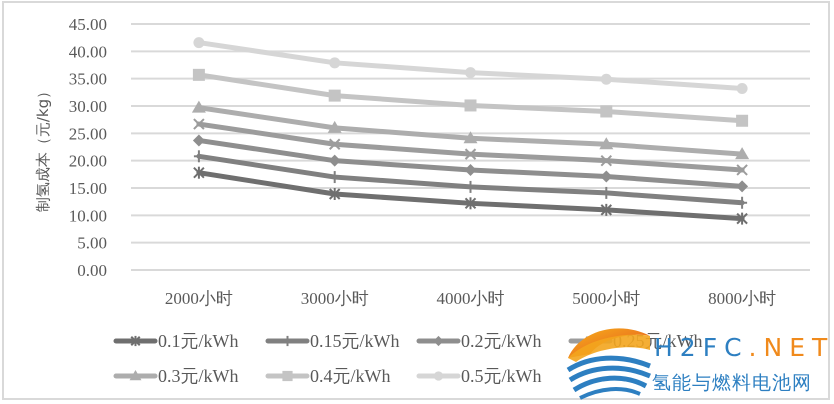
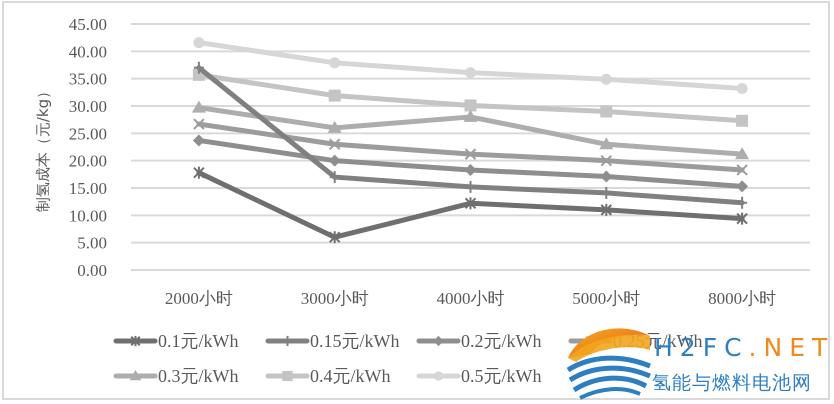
0.15元/kWh/2000小时: 21 -> 37
0.1元/kWh/3000小时: 14 -> 6
0.3元/kWh/4000小时: 24 -> 28
